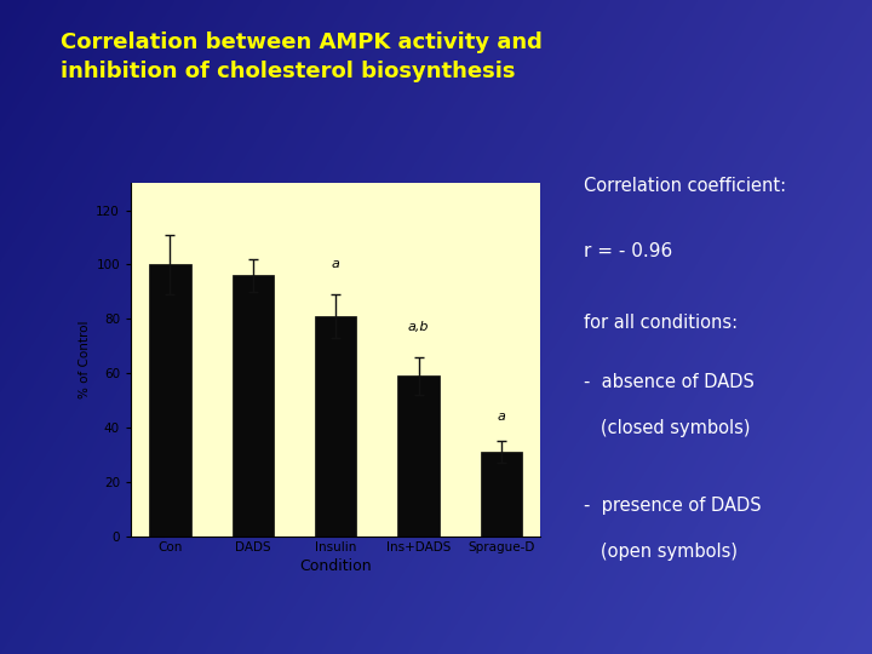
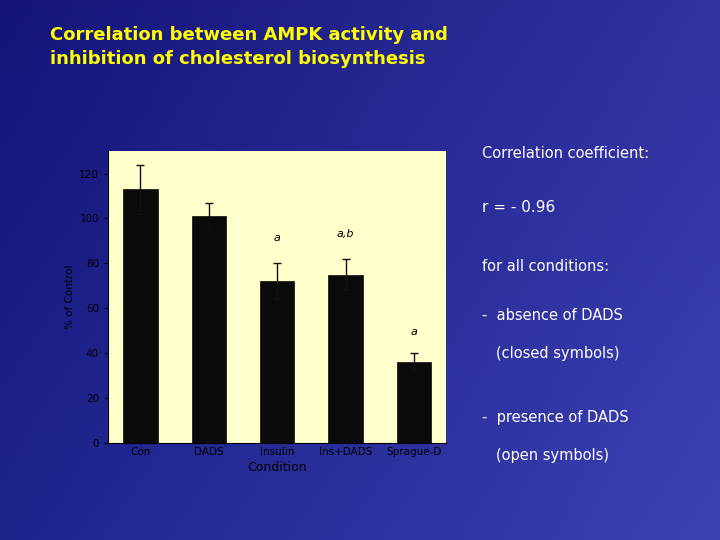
Con: 100 -> 113
DADS: 96 -> 101
Insulin: 81 -> 72
Ins+DADS: 59 -> 75
Sprague-D: 31 -> 36
